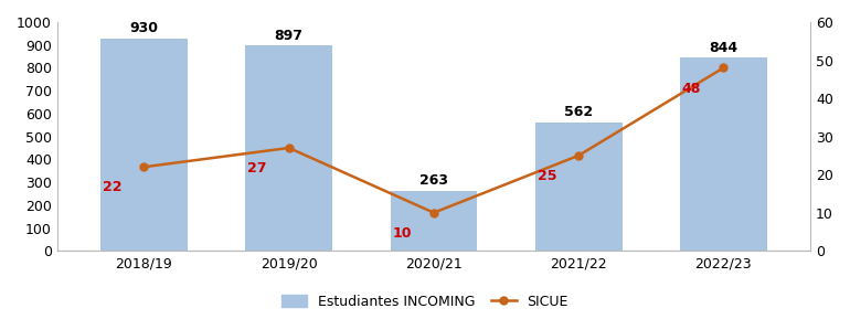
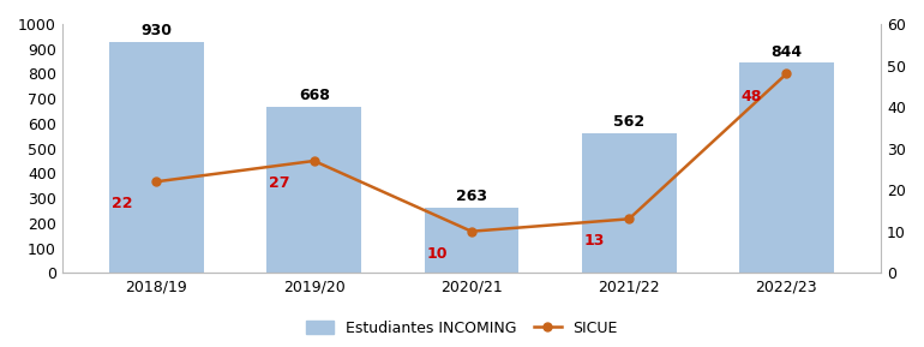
Estudiantes INCOMING/2019/20: 897 -> 668
SICUE/2021/22: 25 -> 13
